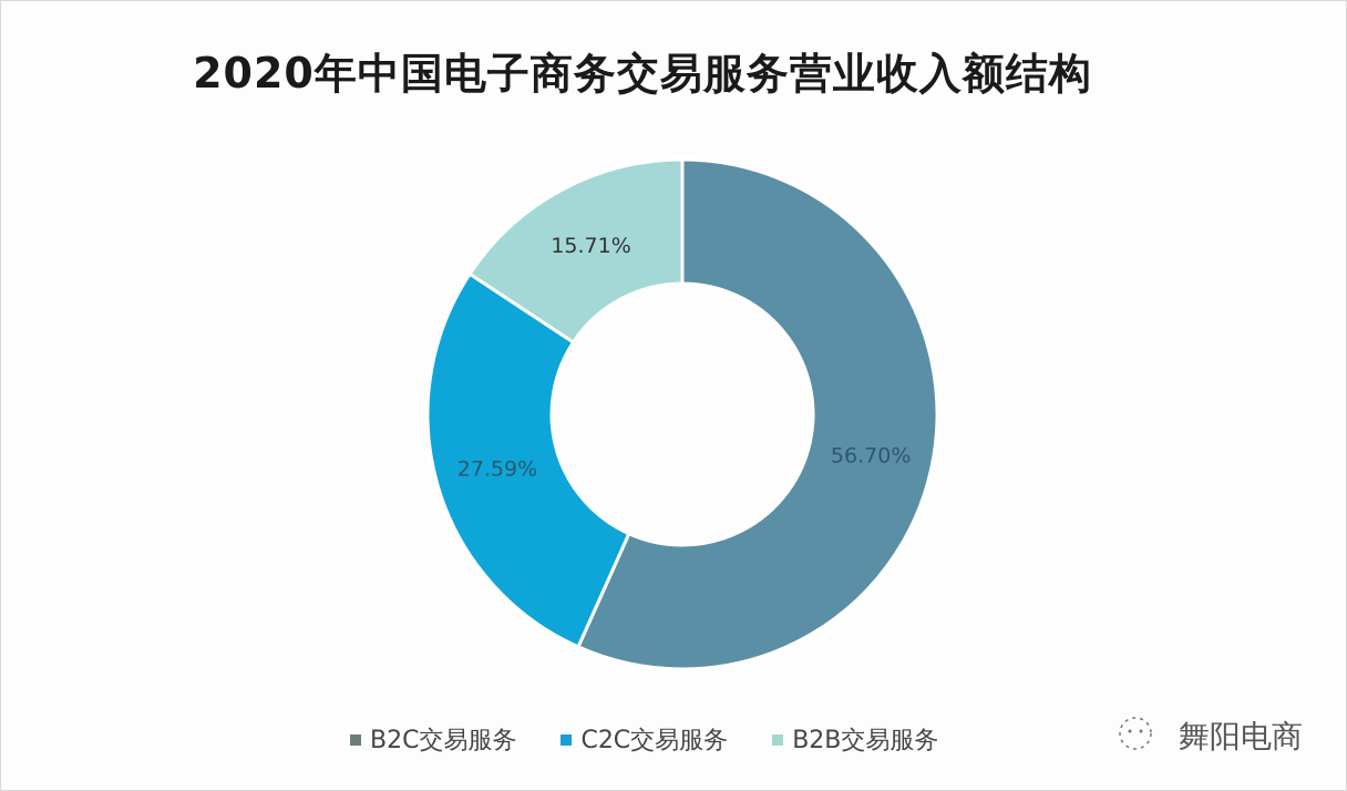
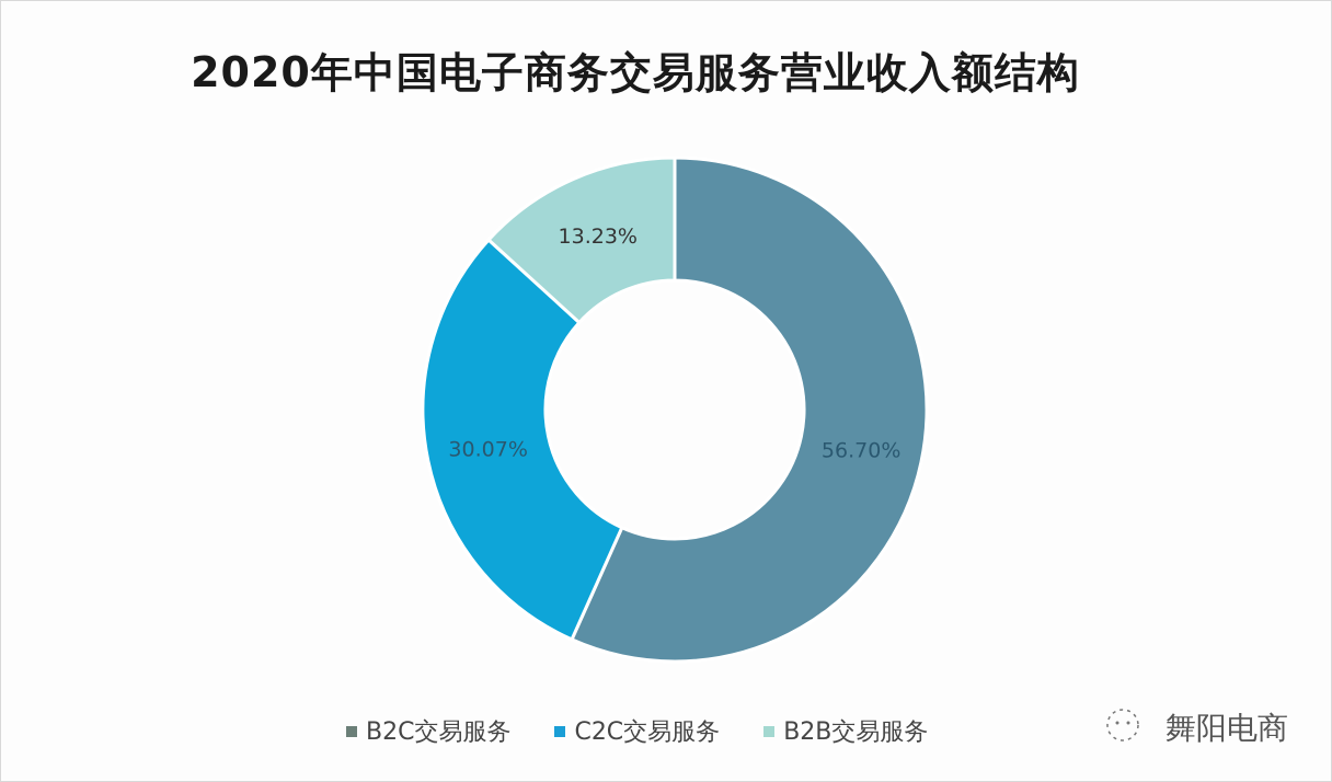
C2C交易服务: 27.59% -> 30.07%
B2B交易服务: 15.71% -> 13.23%
